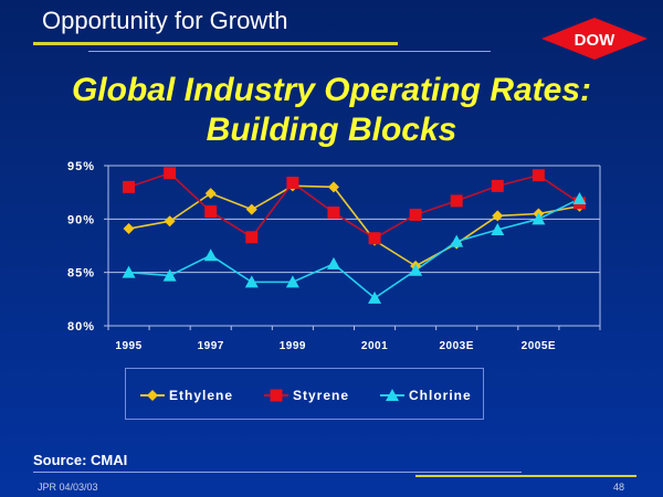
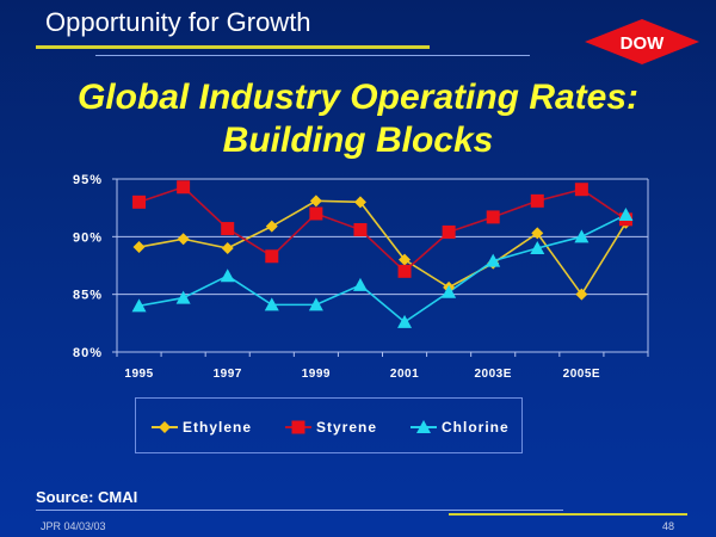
Chlorine/1995: 85% -> 84%
Ethylene/1997: 92% -> 89%
Styrene/1999: 93% -> 92%
Styrene/2001: 88% -> 87%
Ethylene/2005E: 90% -> 85%
